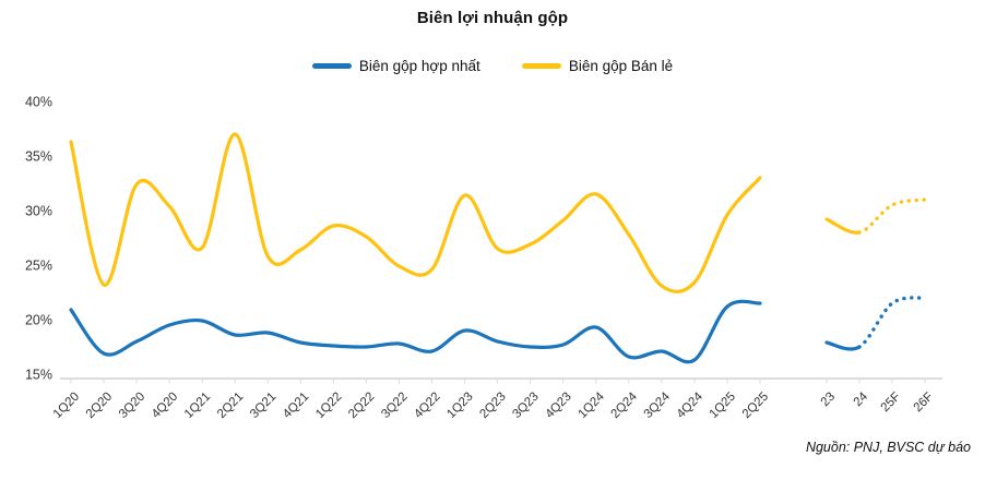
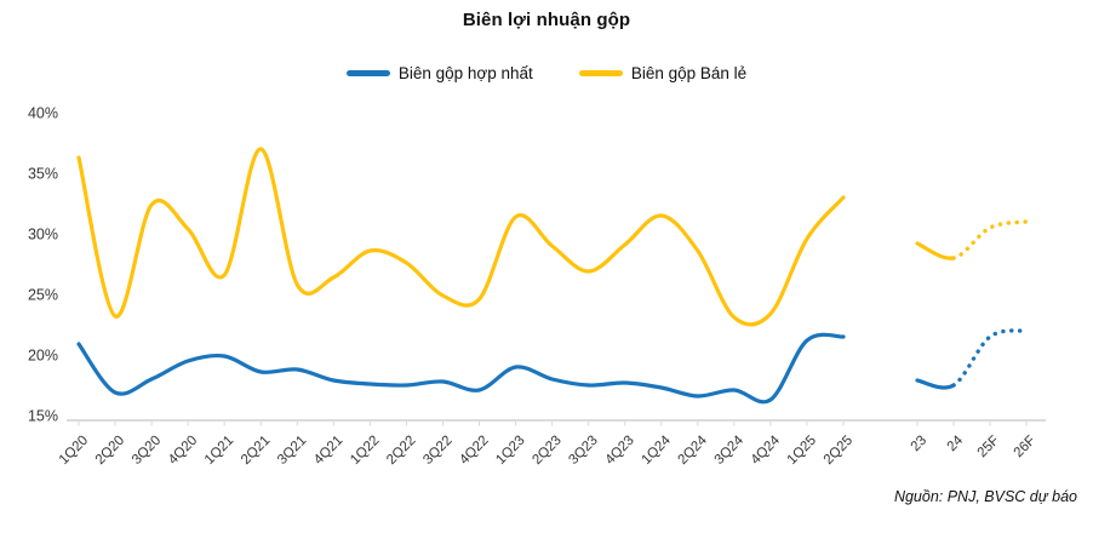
Biên gộp Bán lẻ/2Q23: 26.5% -> 29.0%
Biên gộp hợp nhất/1Q24: 19.3% -> 17.3%
Biên gộp Bán lẻ/2Q24: 27.8% -> 28.6%
